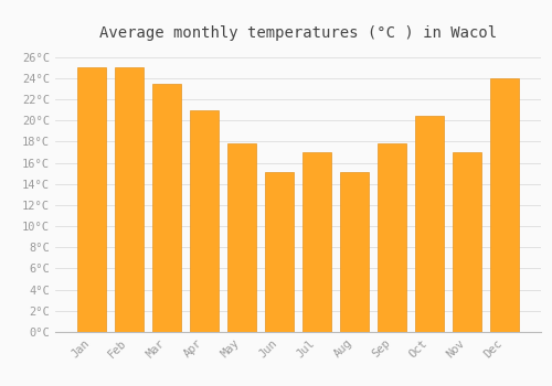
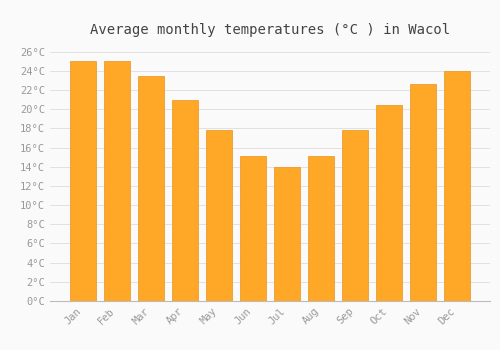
Jul: 17.0°C -> 14.0°C
Nov: 17.0°C -> 22.6°C
